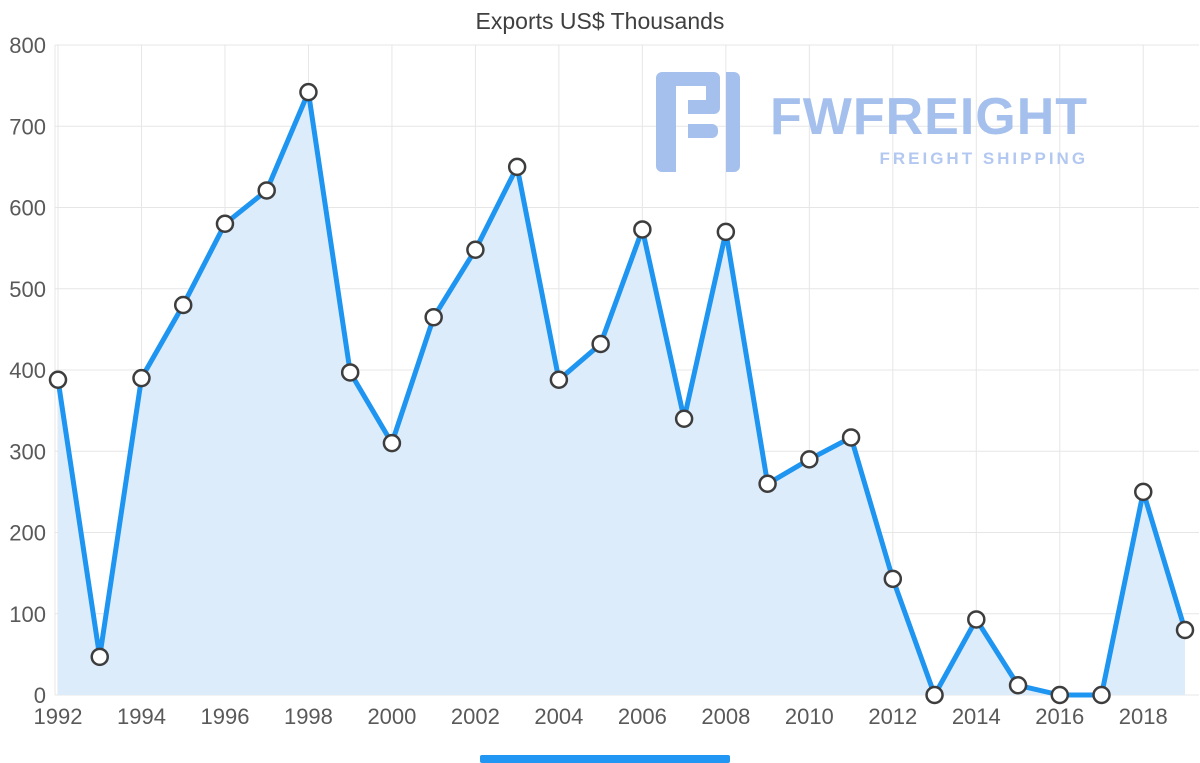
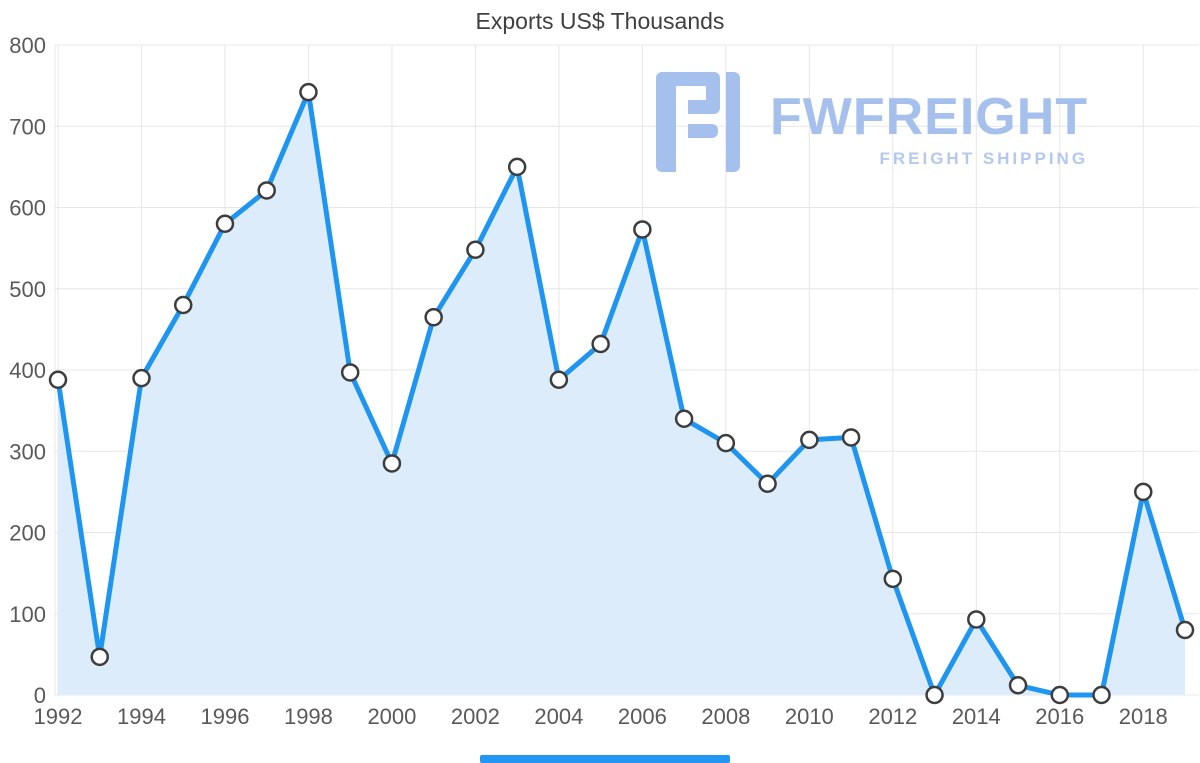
2000: 310 -> 280
2008: 570 -> 310
2010: 290 -> 310
